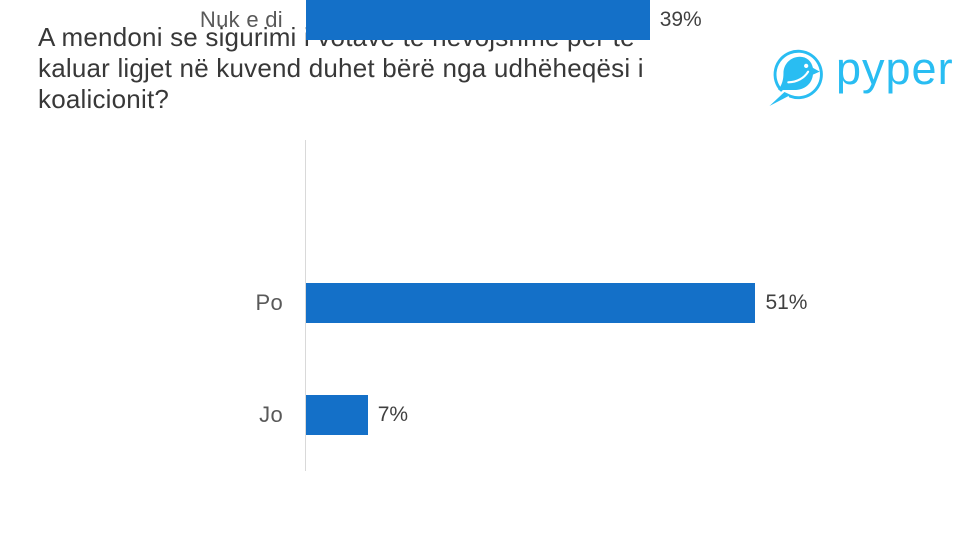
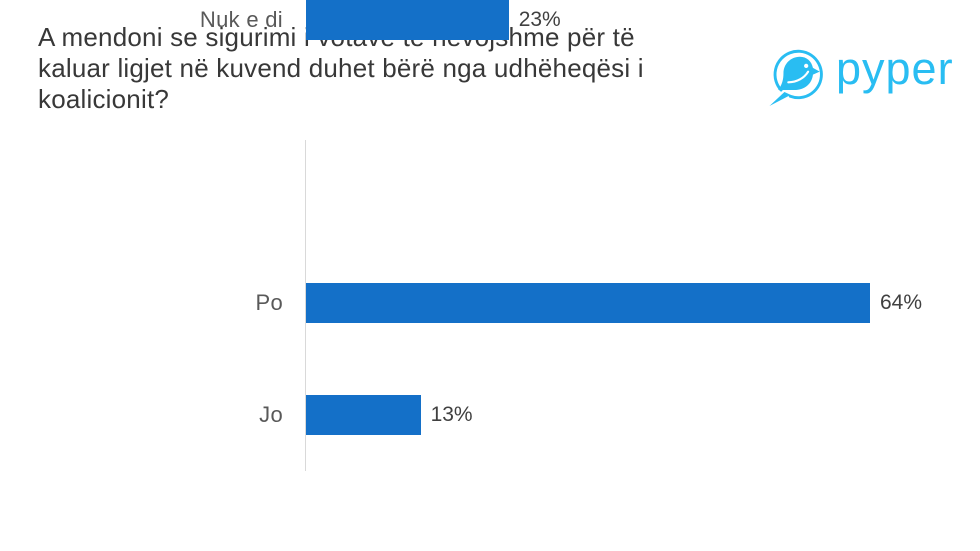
Po: 51% -> 64%
Jo: 7% -> 13%
Nuk e di: 39% -> 23%
